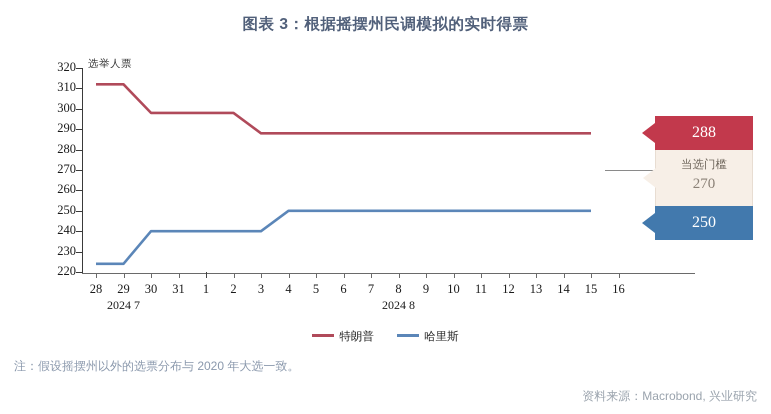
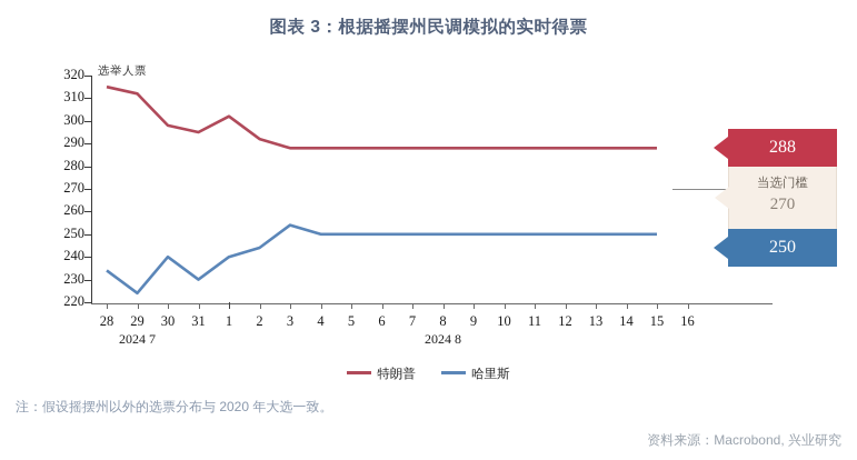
特朗普/28: 312 -> 315
哈里斯/28: 224 -> 234
特朗普/31: 298 -> 295
哈里斯/31: 240 -> 230
特朗普/1: 298 -> 302
特朗普/2: 298 -> 292
哈里斯/2: 240 -> 244
哈里斯/3: 240 -> 254
